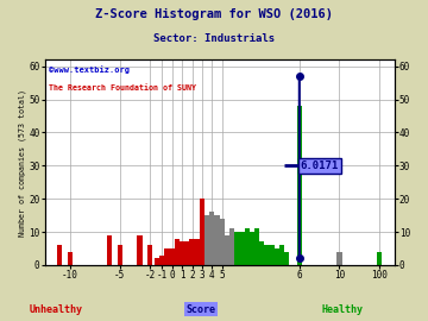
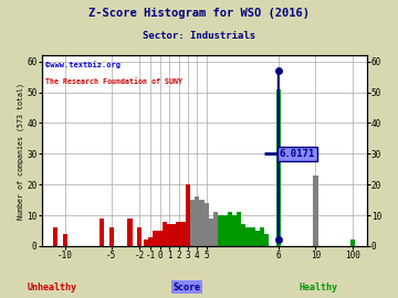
6: 48 -> 51
10: 4 -> 23
100: 4 -> 2
